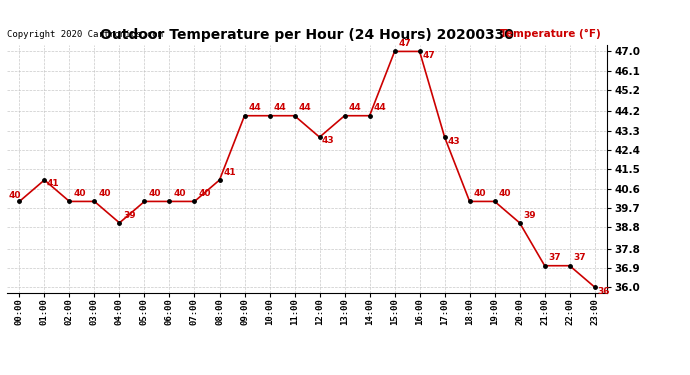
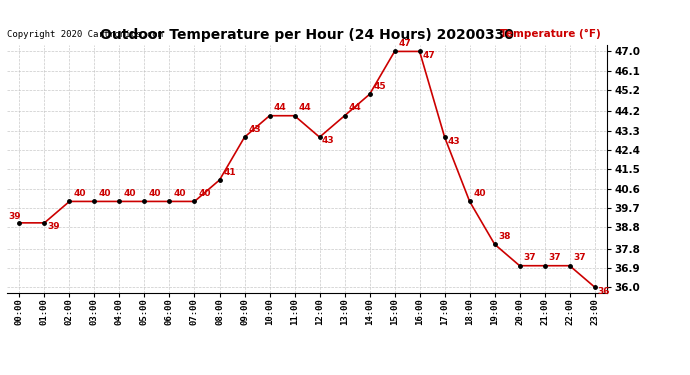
00:00: 40 -> 39
01:00: 41 -> 39
04:00: 39 -> 40
09:00: 44 -> 43
14:00: 44 -> 45
19:00: 40 -> 38
20:00: 39 -> 37
